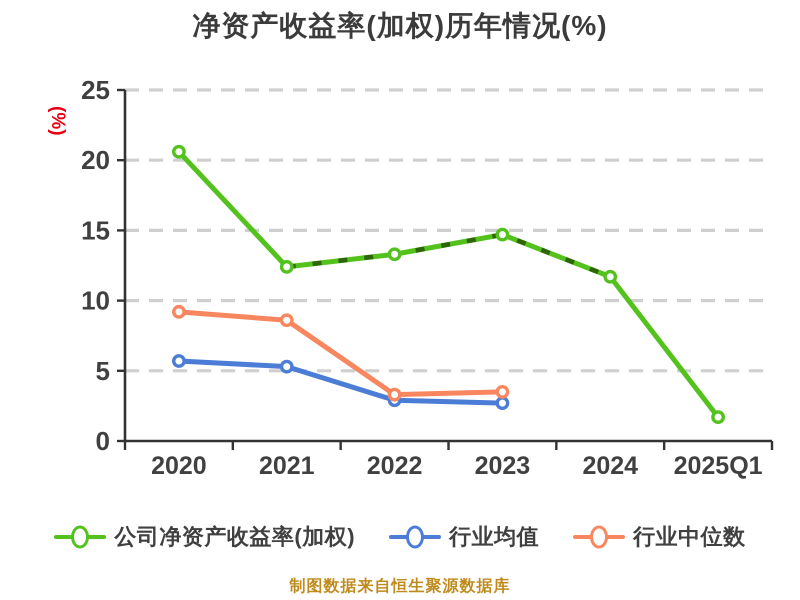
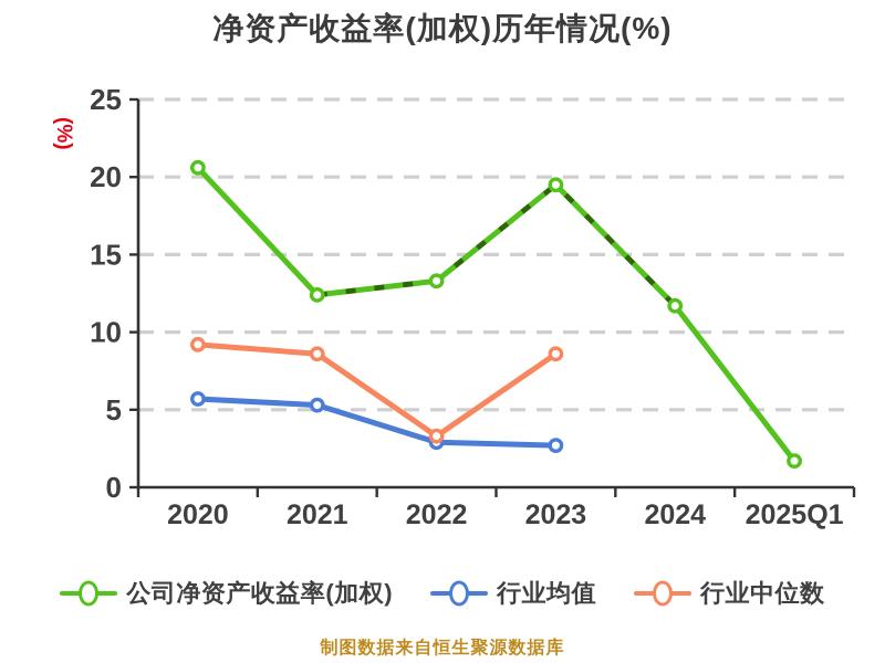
公司净资产收益率(加权)/2023: 14.7 -> 19.5
行业中位数/2023: 3.5 -> 8.6
